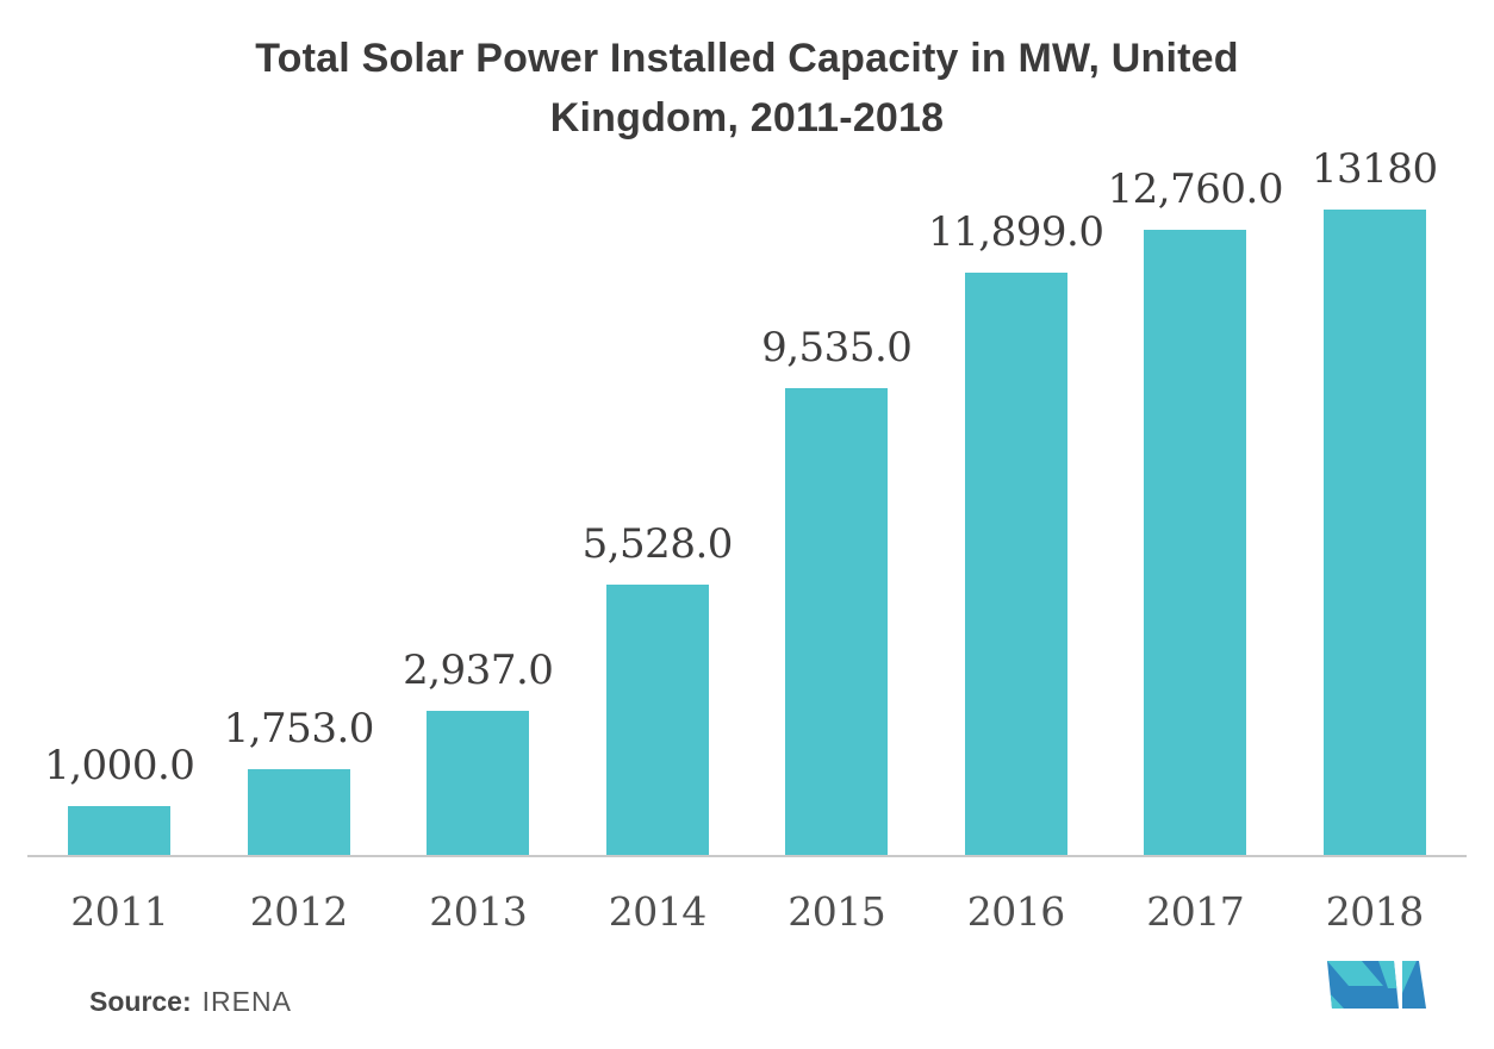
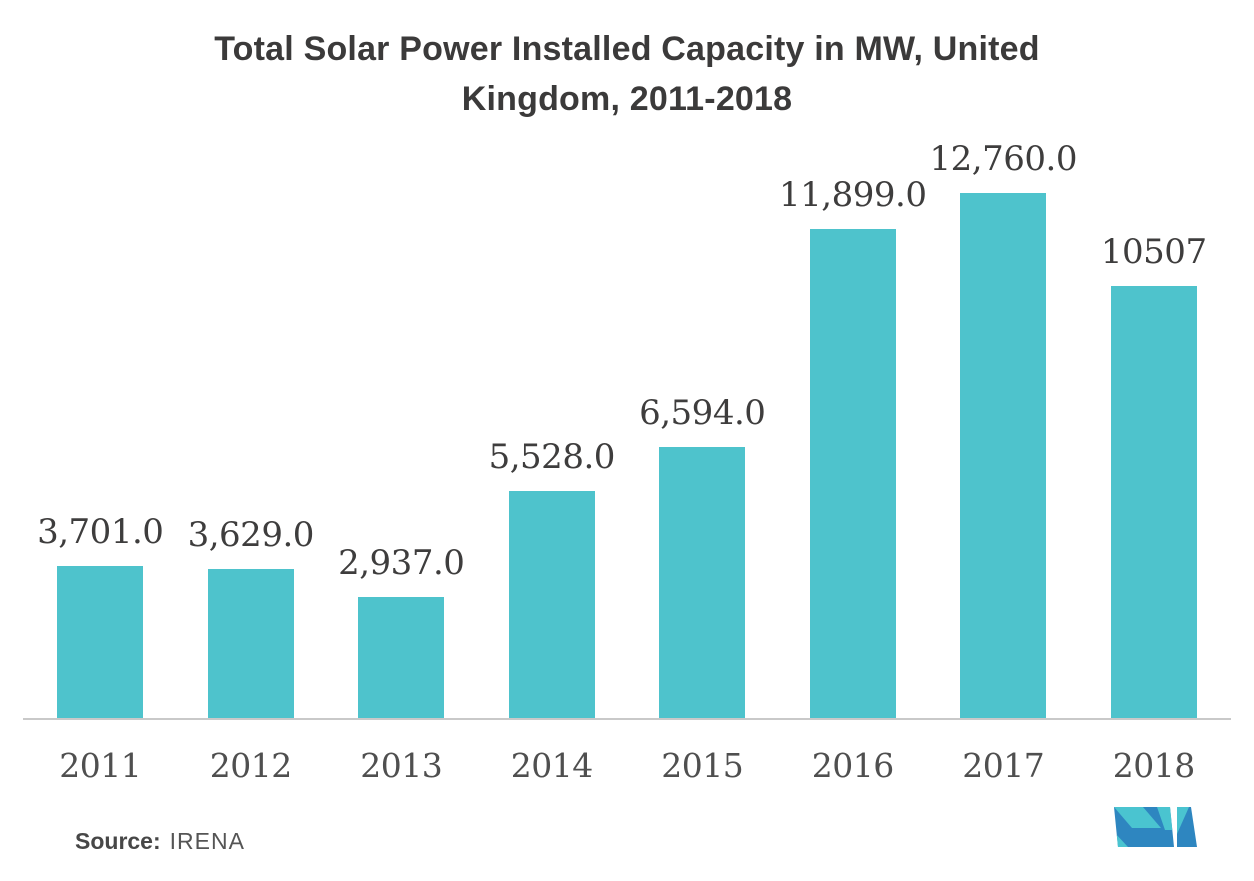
2011: 1,000.0 -> 3,701.0
2012: 1,753.0 -> 3,629.0
2015: 9,535.0 -> 6,594.0
2018: 13180 -> 10507
